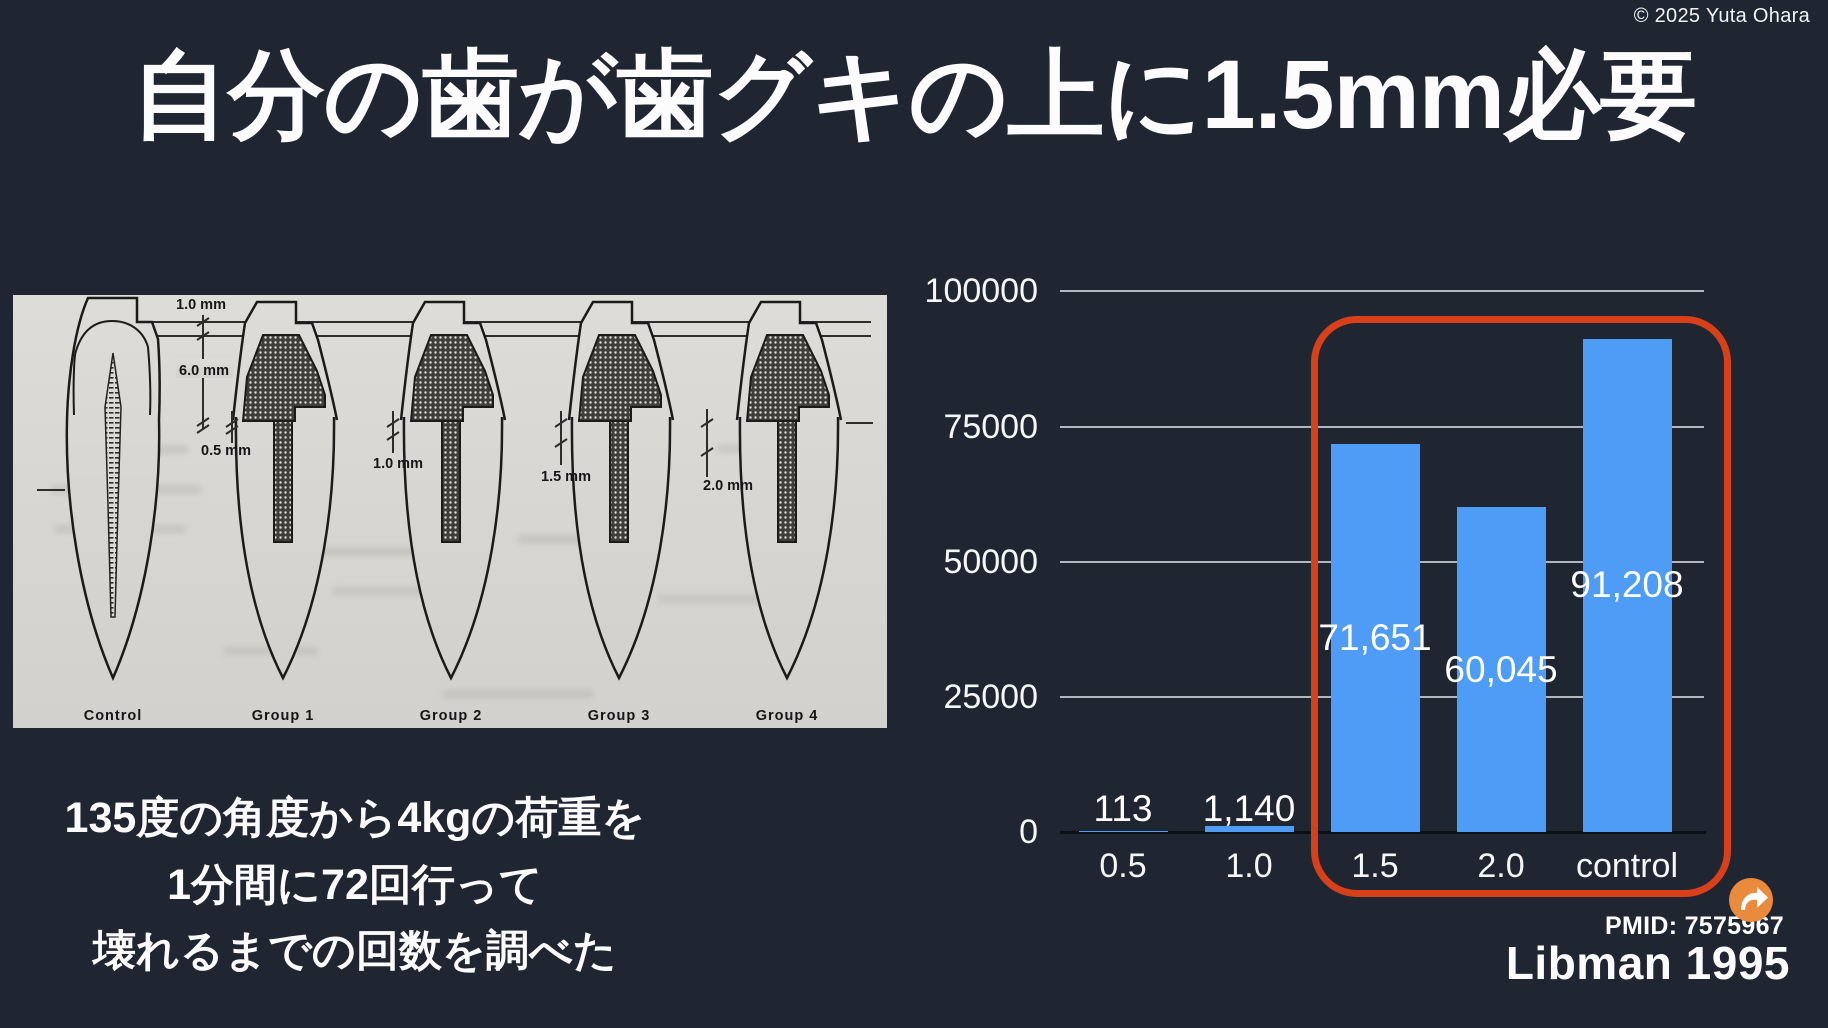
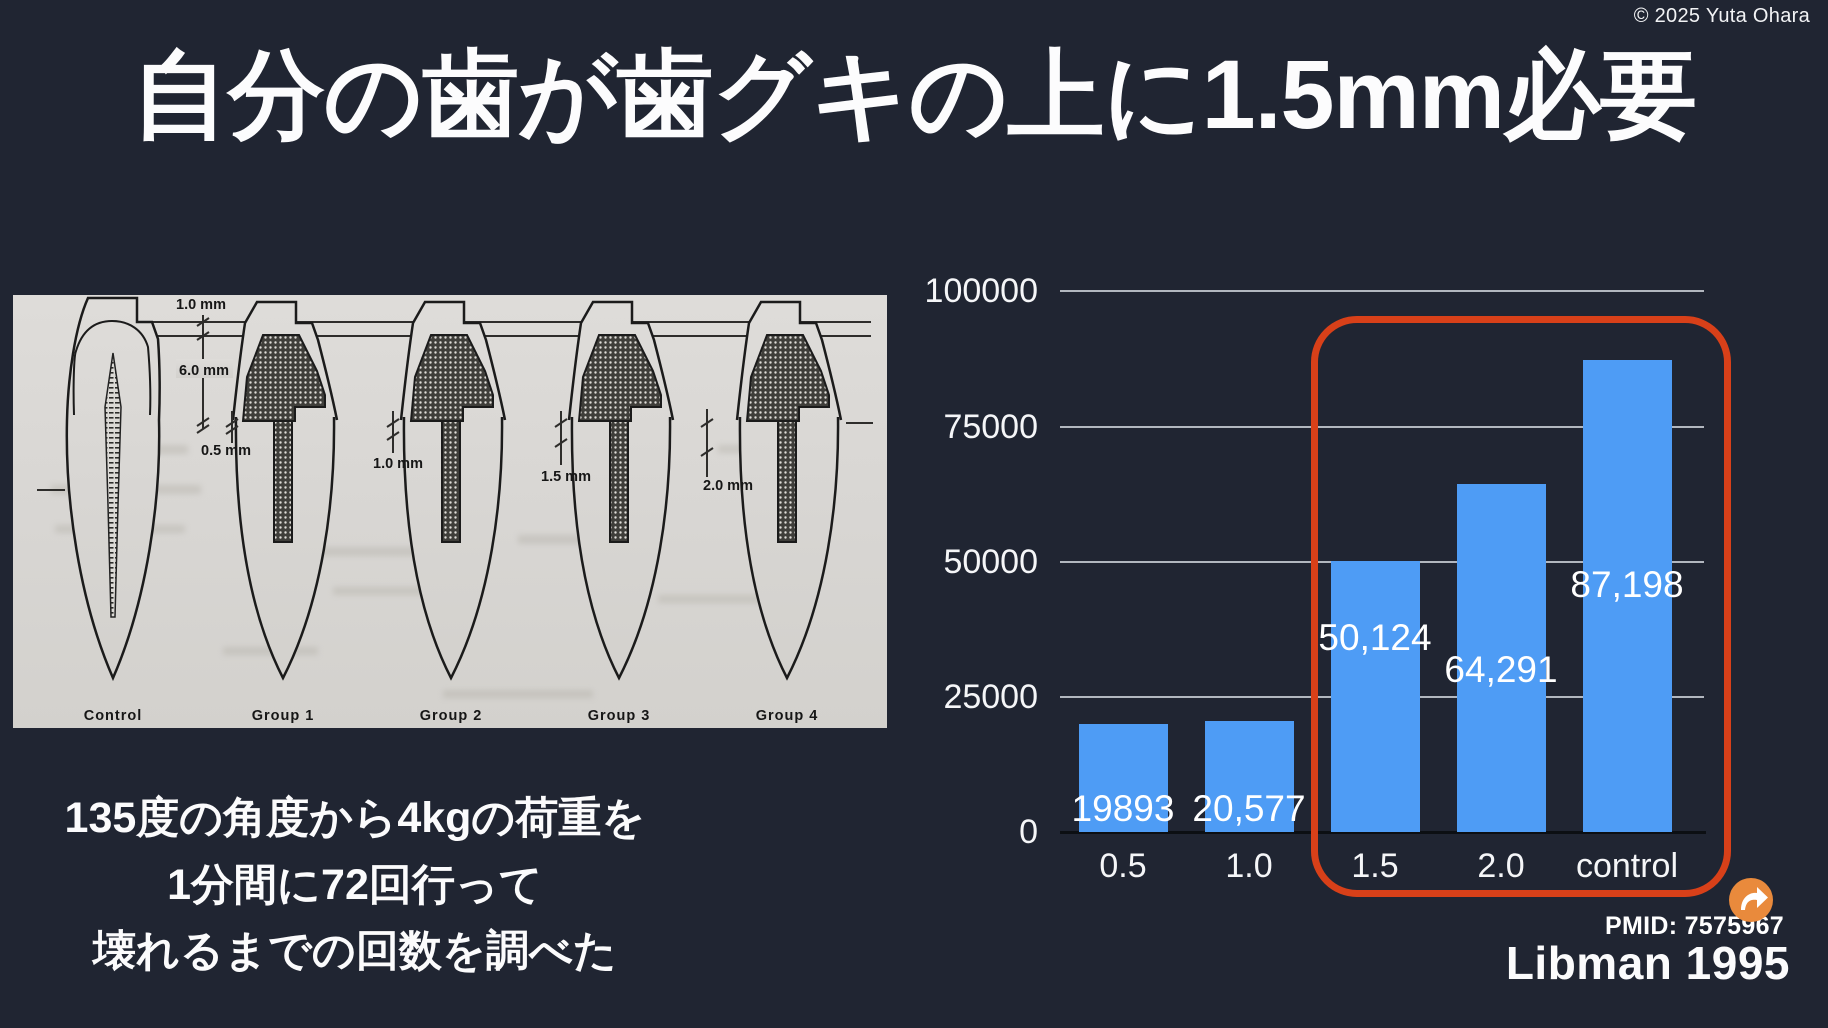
0.5: 113 -> 19893
1.0: 1,140 -> 20,577
1.5: 71,651 -> 50,124
2.0: 60,045 -> 64,291
control: 91,208 -> 87,198
